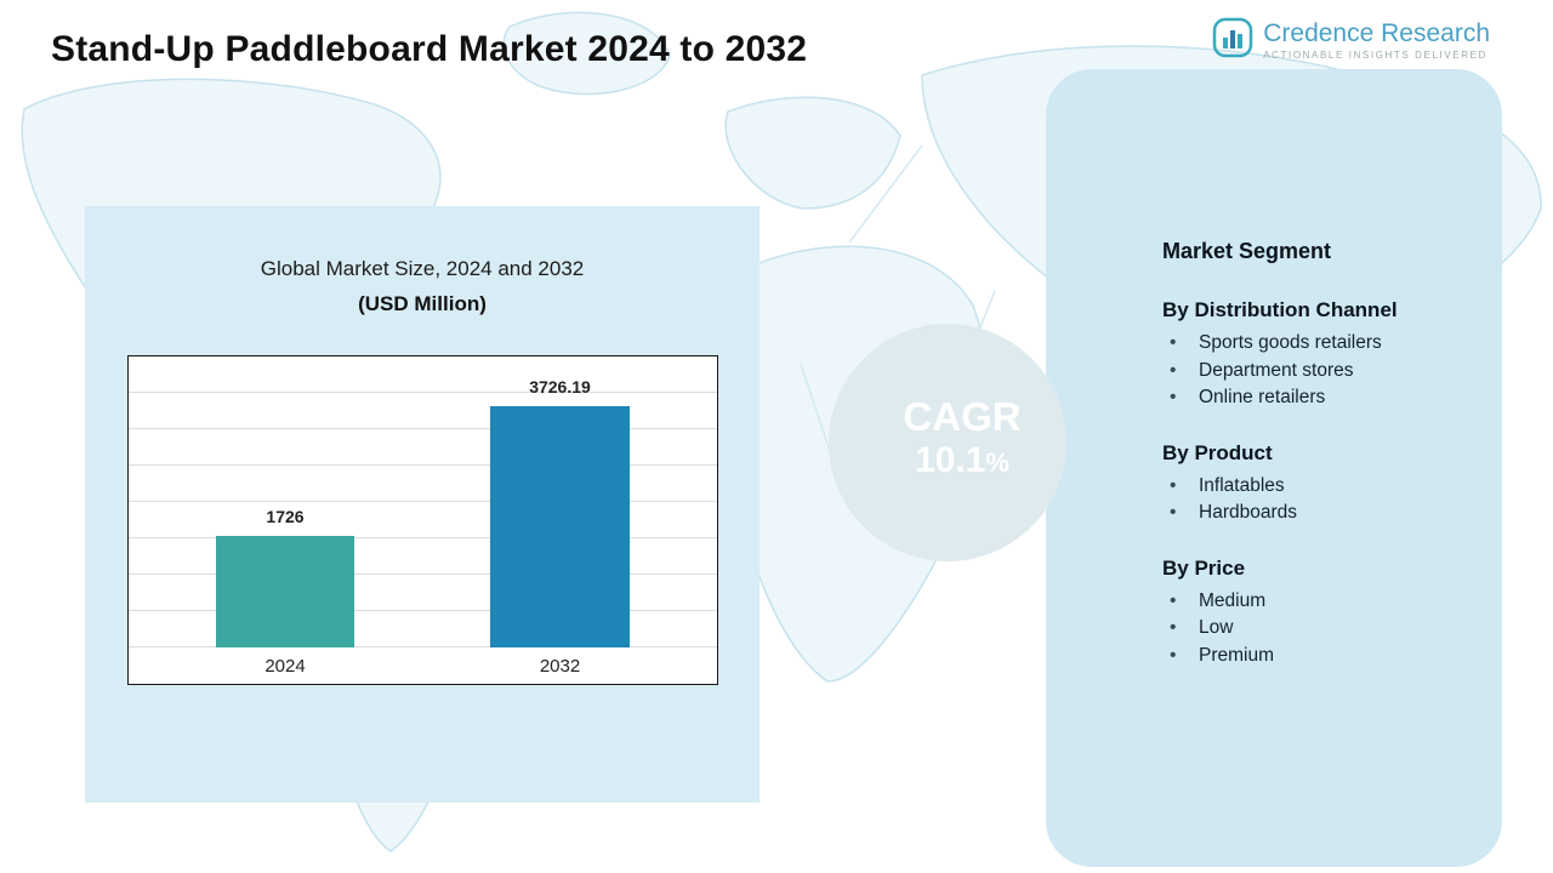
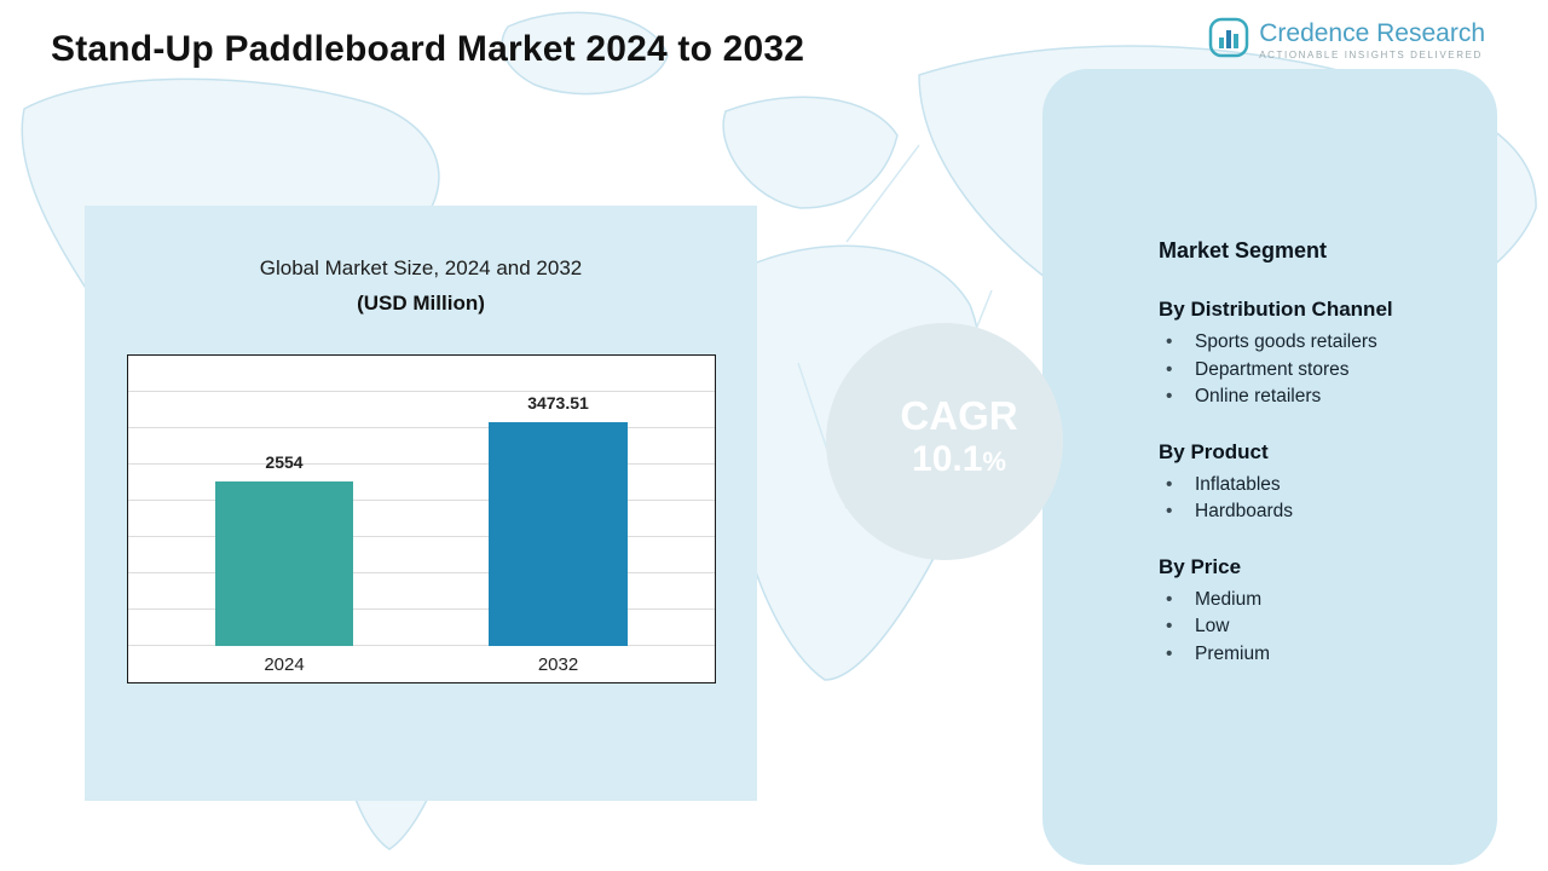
2024: 1726 -> 2554
2032: 3726.19 -> 3473.51
